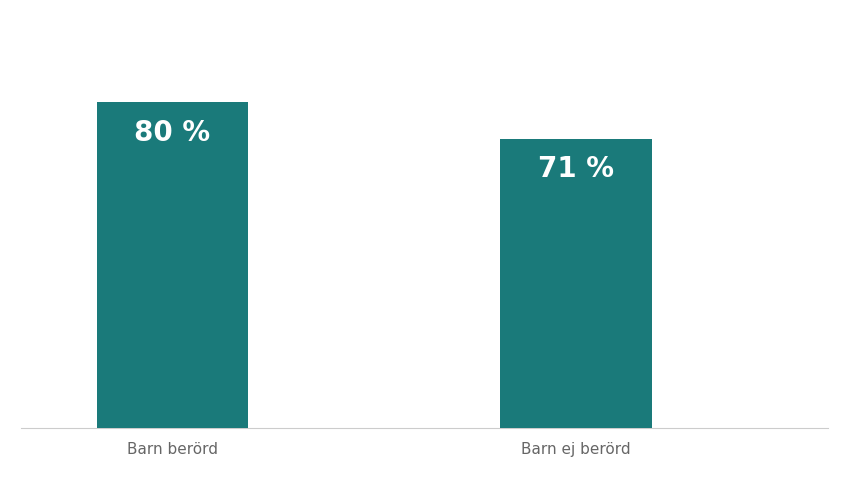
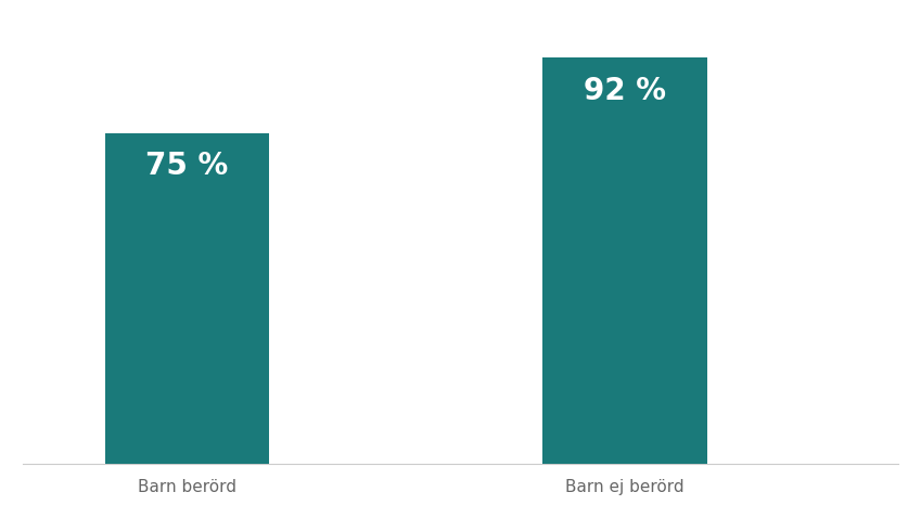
Barn berörd: 80 -> 75
Barn ej berörd: 71 -> 92
